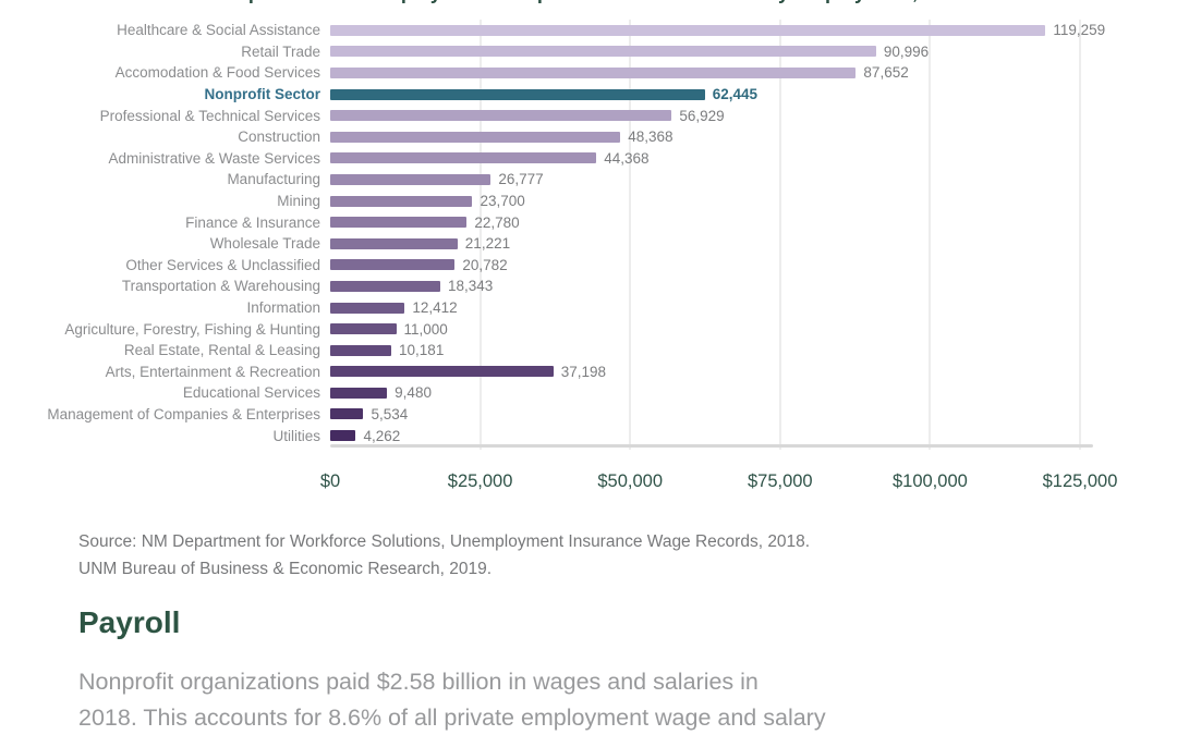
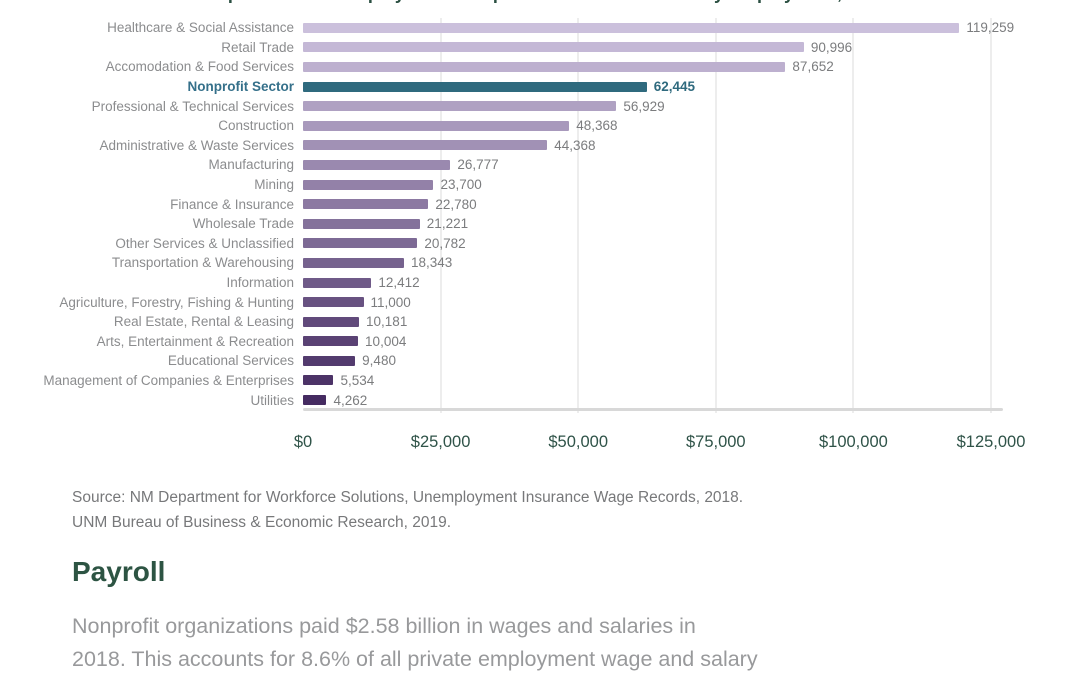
Arts, Entertainment & Recreation: 37,198 -> 10,004
